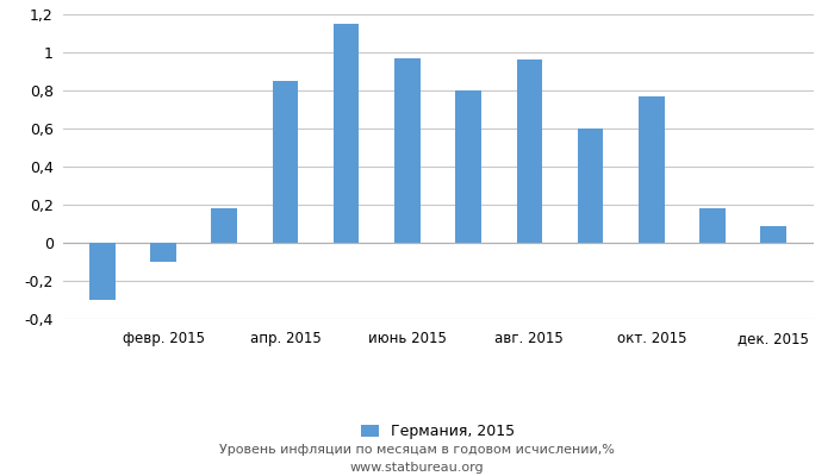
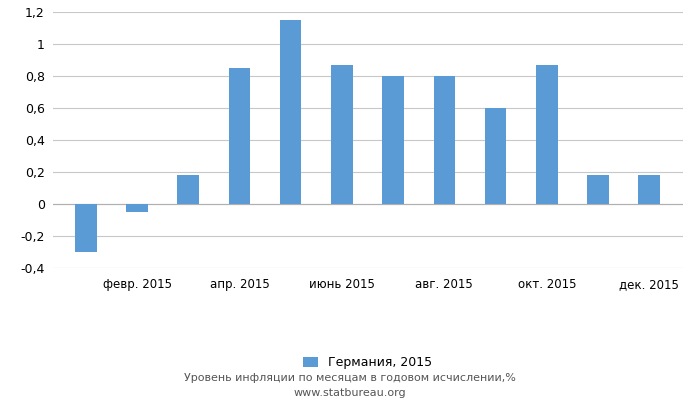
февр. 2015: -0,10 -> -0,05
июнь 2015: 0,97 -> 0,87
авг. 2015: 0,96 -> 0,80
окт. 2015: 0,77 -> 0,87
дек. 2015: 0,09 -> 0,18
